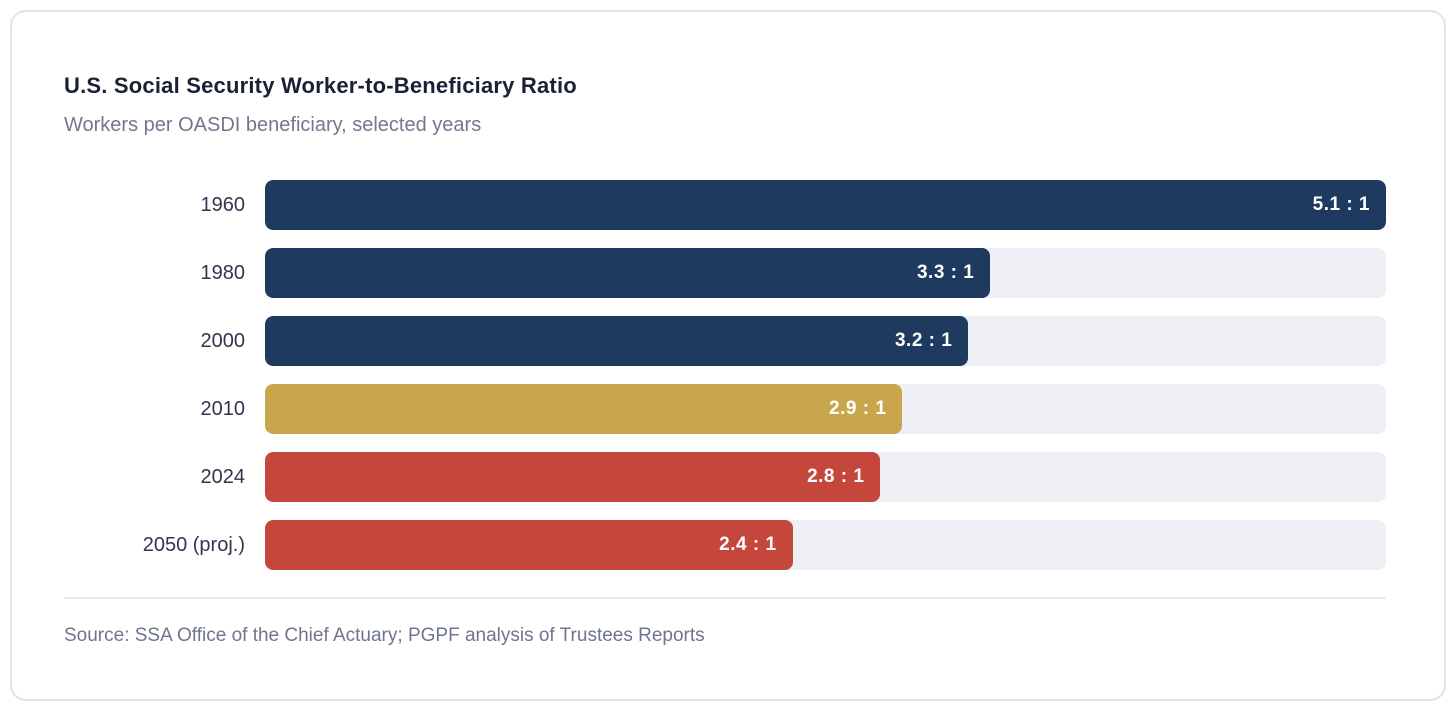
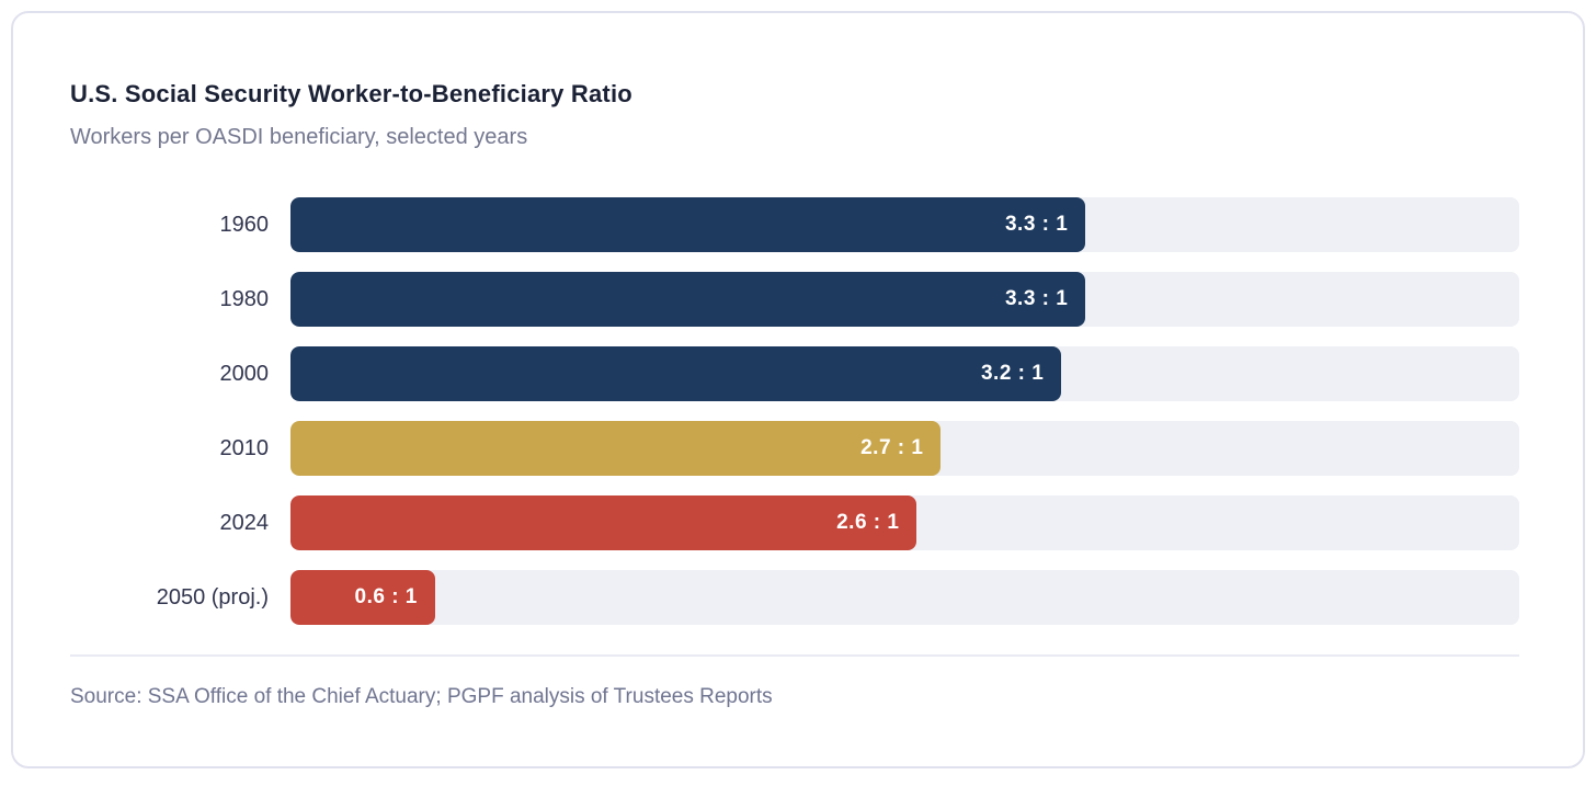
1960: 5.1 -> 3.3
2010: 2.9 -> 2.7
2024: 2.8 -> 2.6
2050 (proj.): 2.4 -> 0.6
